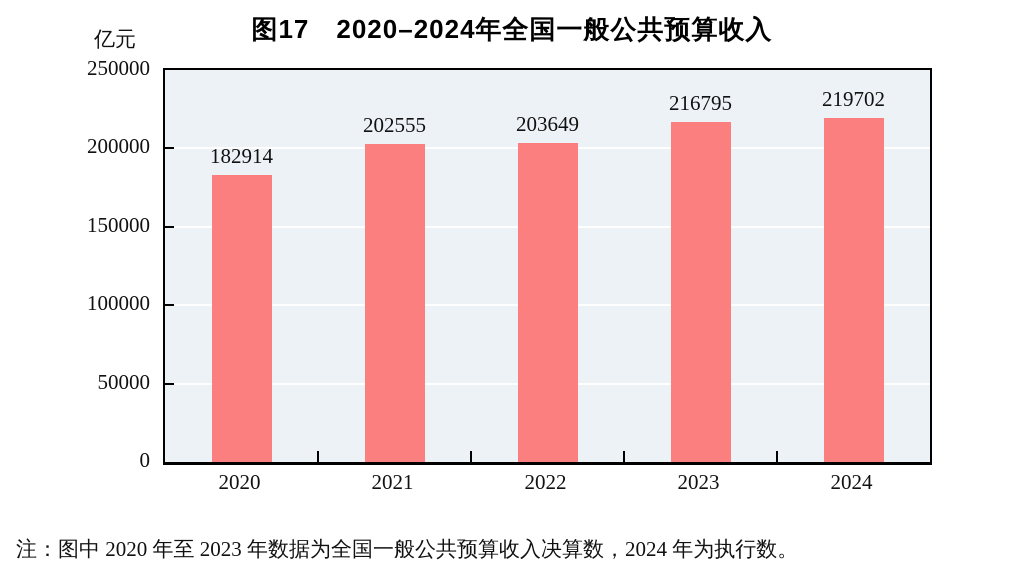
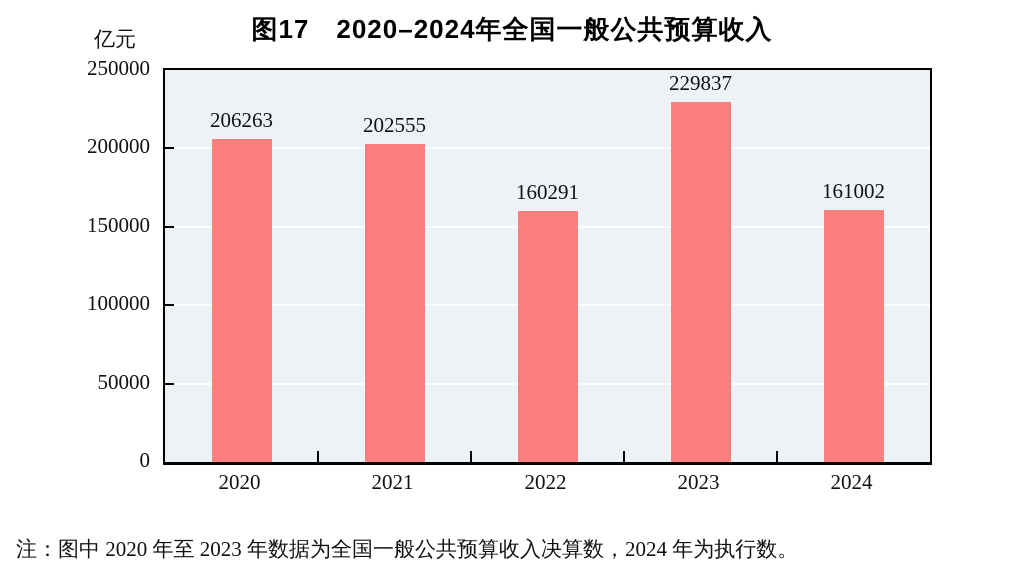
2020: 182914 -> 206263
2022: 203649 -> 160291
2023: 216795 -> 229837
2024: 219702 -> 161002
